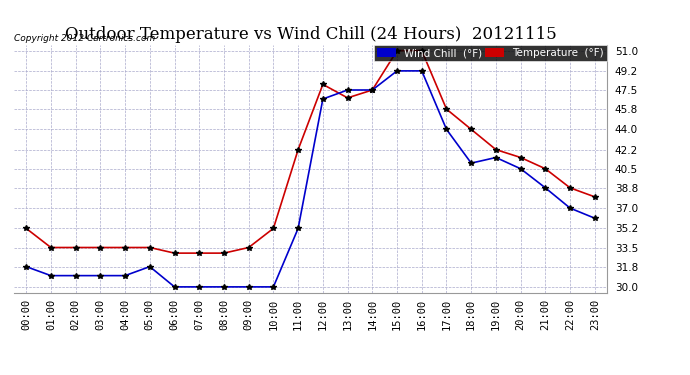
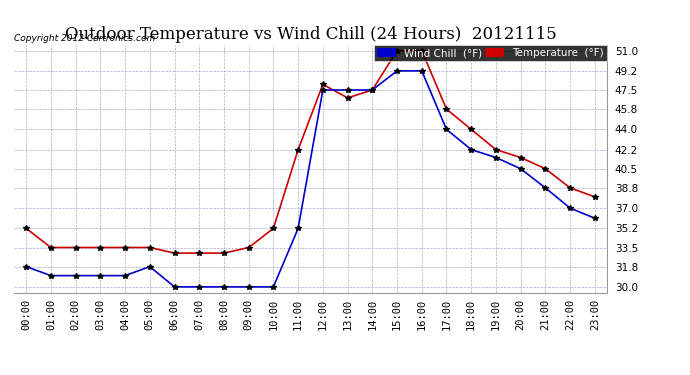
Wind Chill (°F)/12:00: 46.7 -> 47.5
Wind Chill (°F)/18:00: 41.0 -> 42.2
